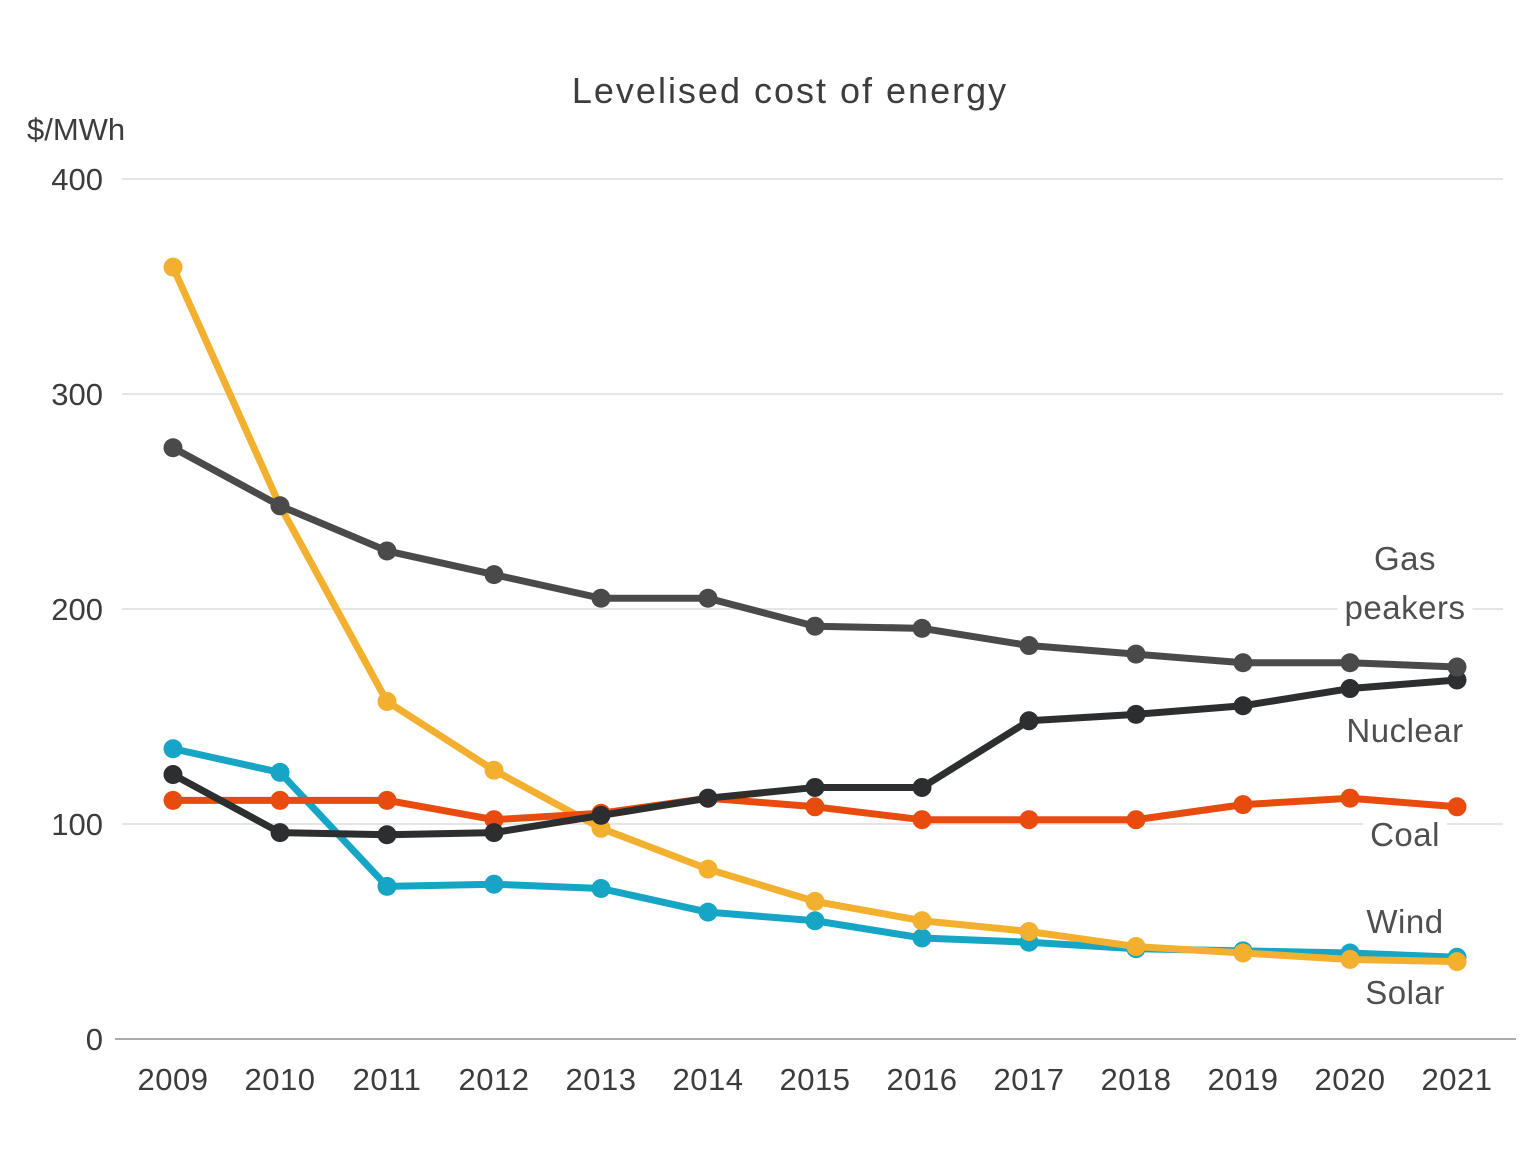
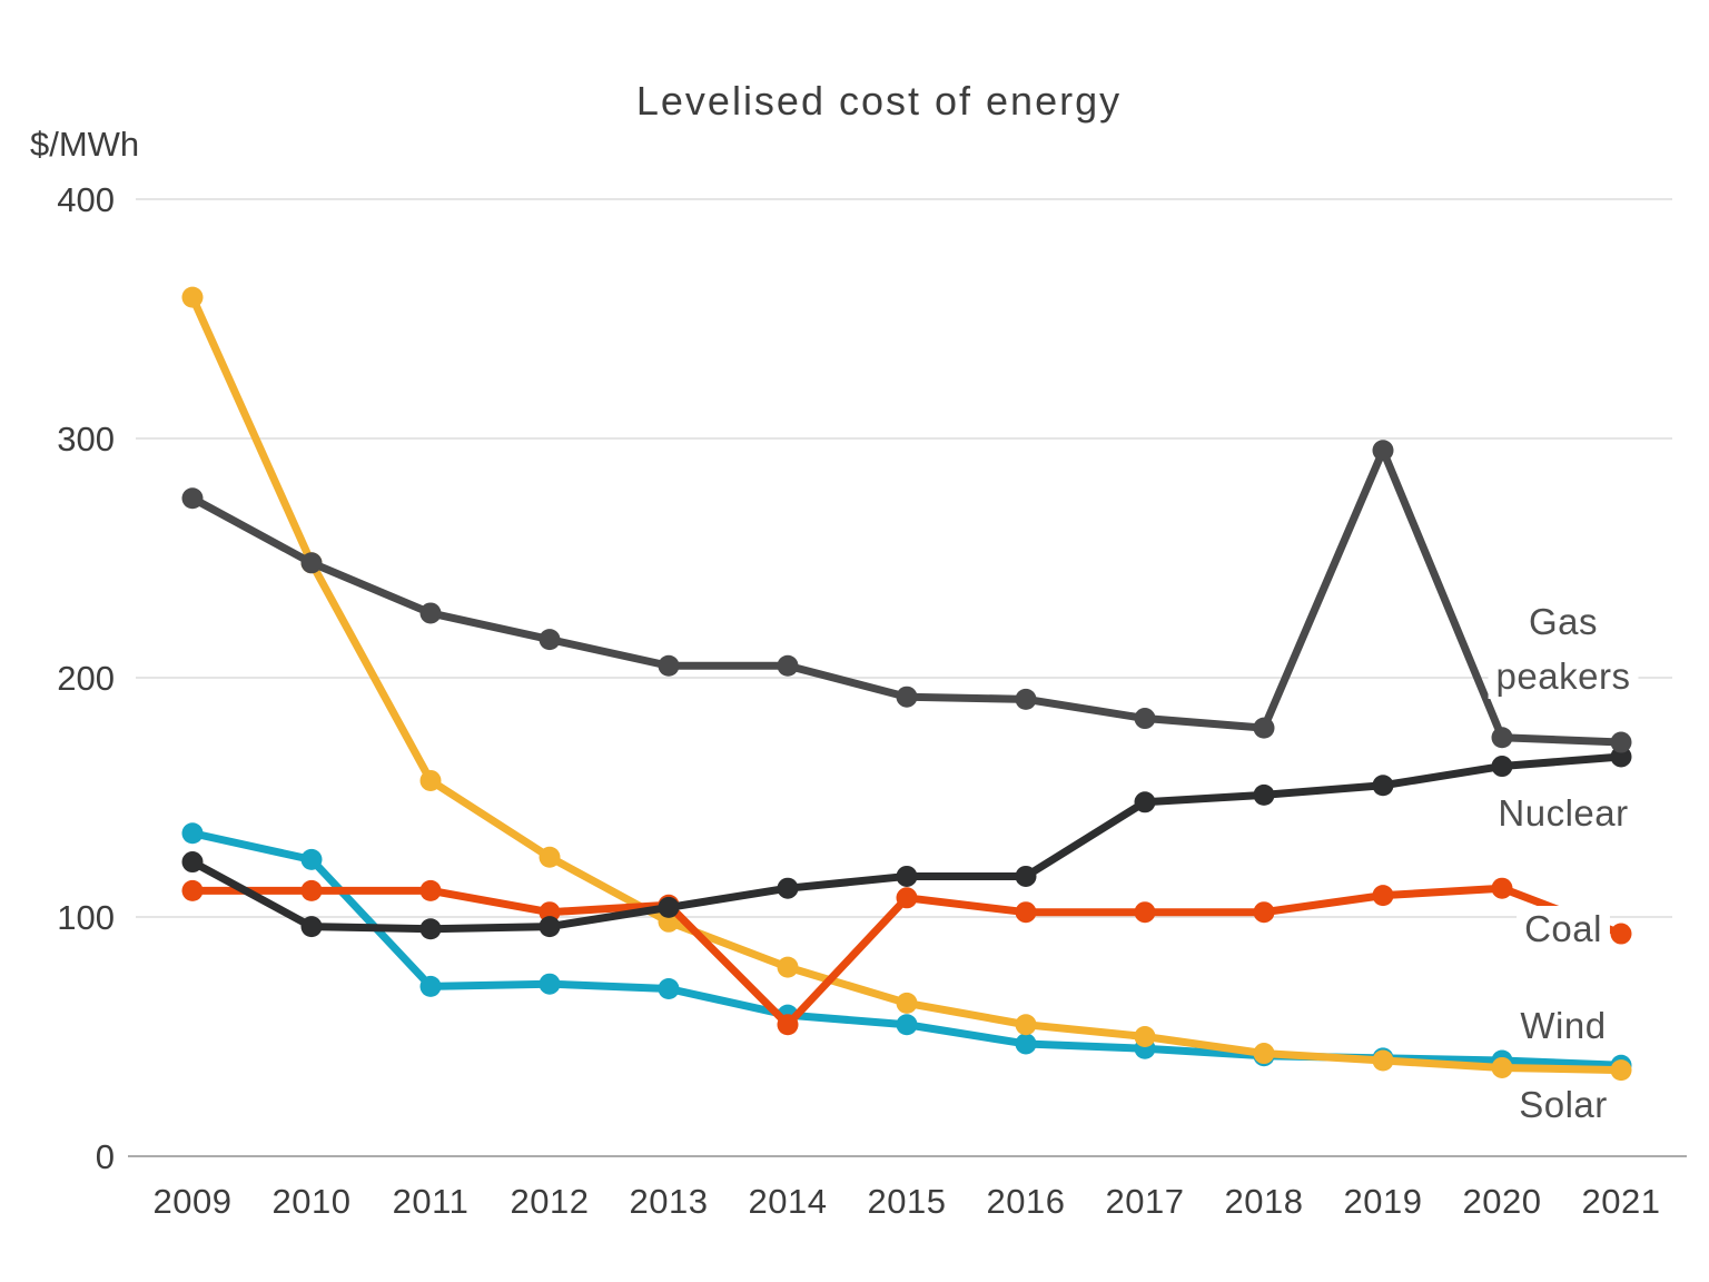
Coal/2014: 112 -> 55
Gas peakers/2019: 175 -> 295
Coal/2021: 108 -> 93
